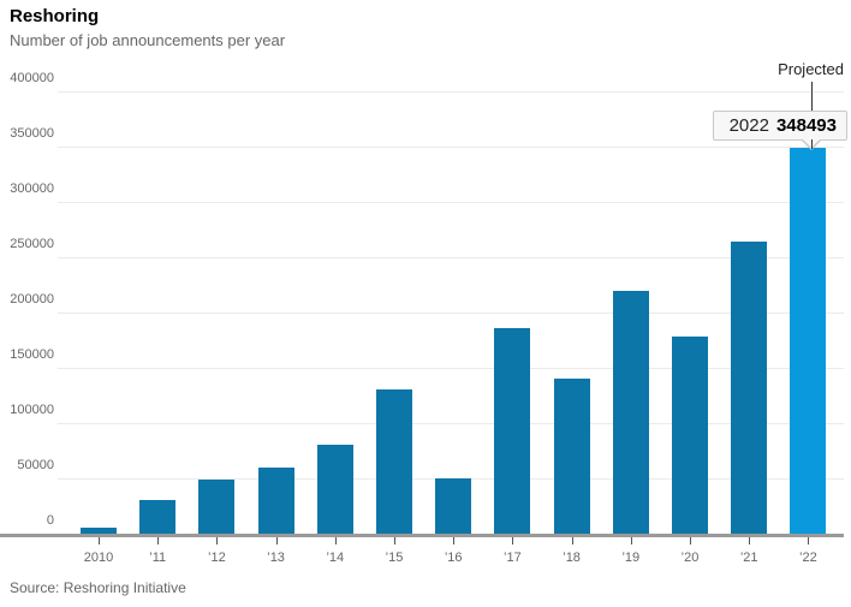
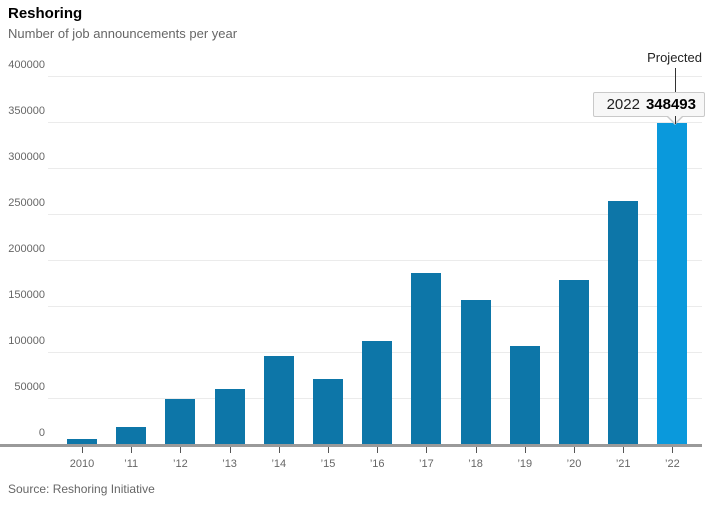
’11: 30000 -> 20000
’14: 80000 -> 100000
’15: 130000 -> 70000
’16: 50000 -> 110000
’18: 140000 -> 160000
’19: 220000 -> 110000
